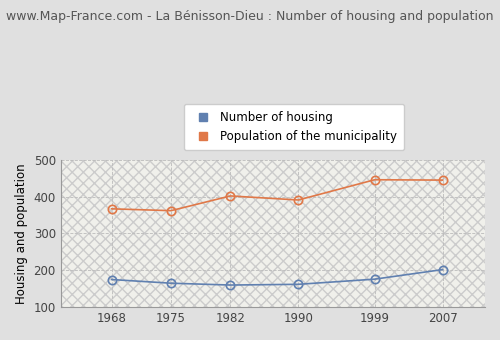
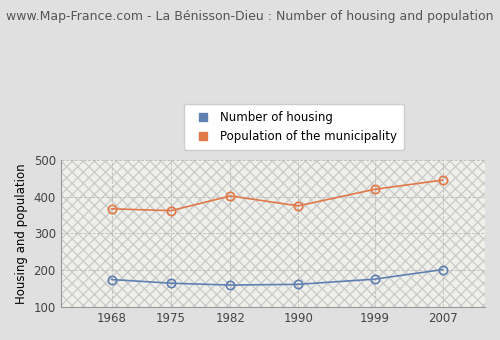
Population of the municipality/1990: 391 -> 375
Population of the municipality/1999: 446 -> 420
